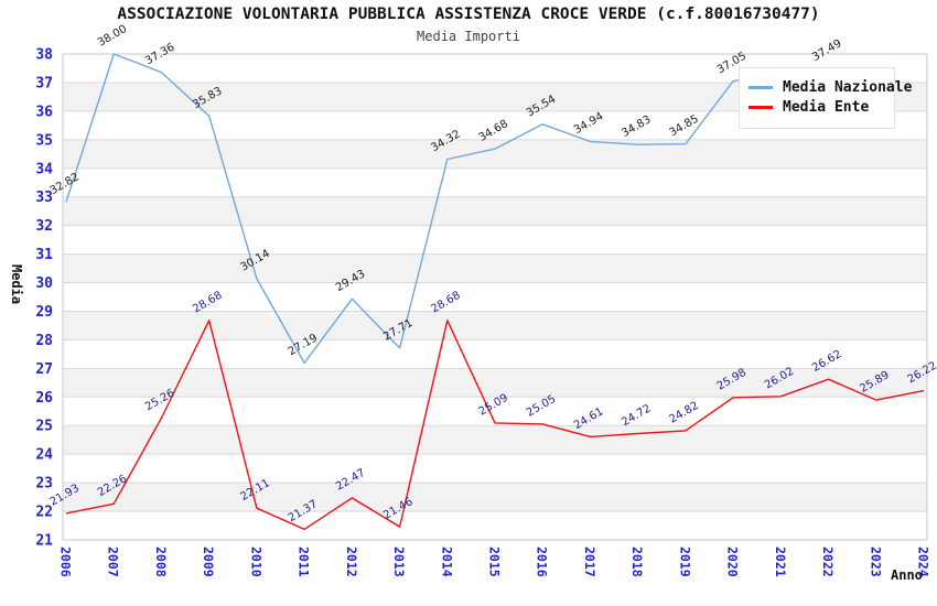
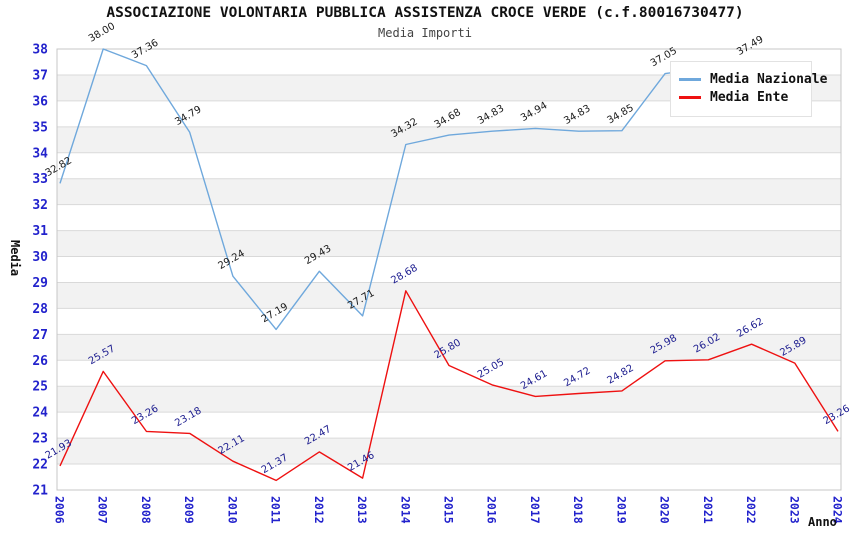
Media Ente/2007: 22.26 -> 25.57
Media Ente/2008: 25.26 -> 23.26
Media Nazionale/2009: 35.83 -> 34.79
Media Ente/2009: 28.68 -> 23.18
Media Nazionale/2010: 30.14 -> 29.24
Media Ente/2015: 25.09 -> 25.80
Media Nazionale/2016: 35.54 -> 34.83
Media Ente/2024: 26.22 -> 23.26
